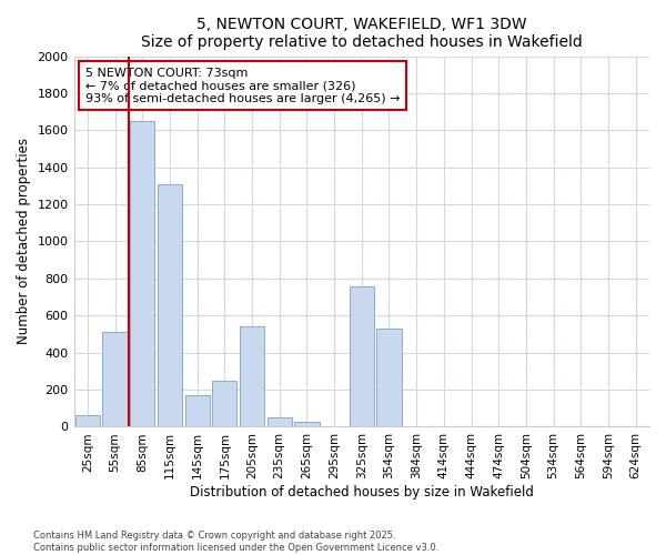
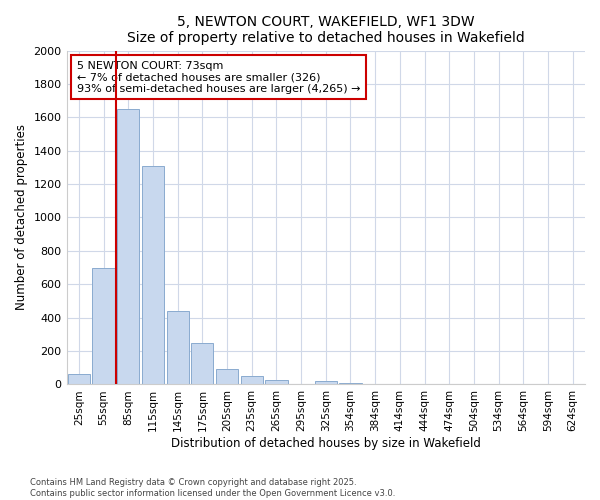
55sqm: 510 -> 700
145sqm: 170 -> 440
205sqm: 540 -> 90
325sqm: 760 -> 20
354sqm: 530 -> 10
